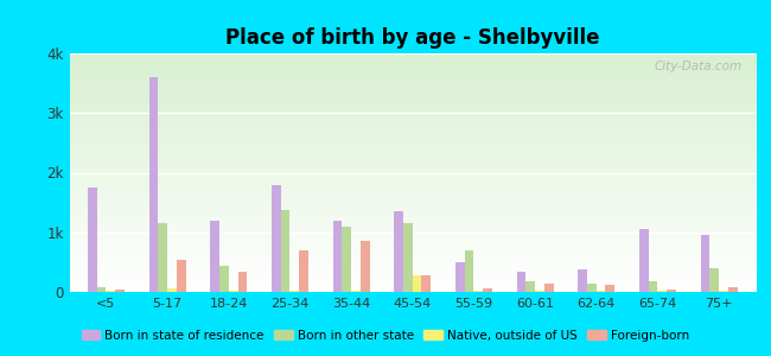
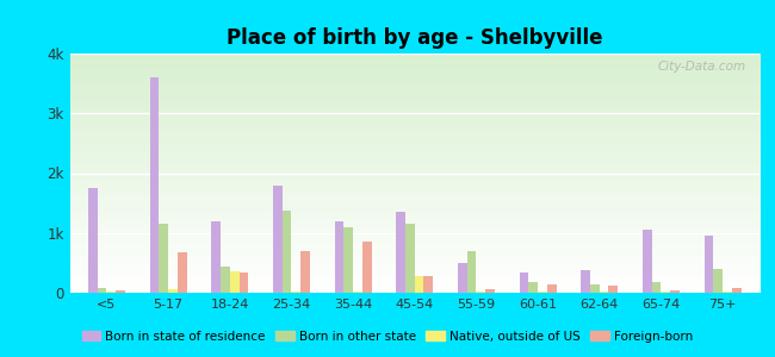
Foreign-born/5-17: 0.53k -> 0.68k
Native, outside of US/18-24: 0.02k -> 0.36k
